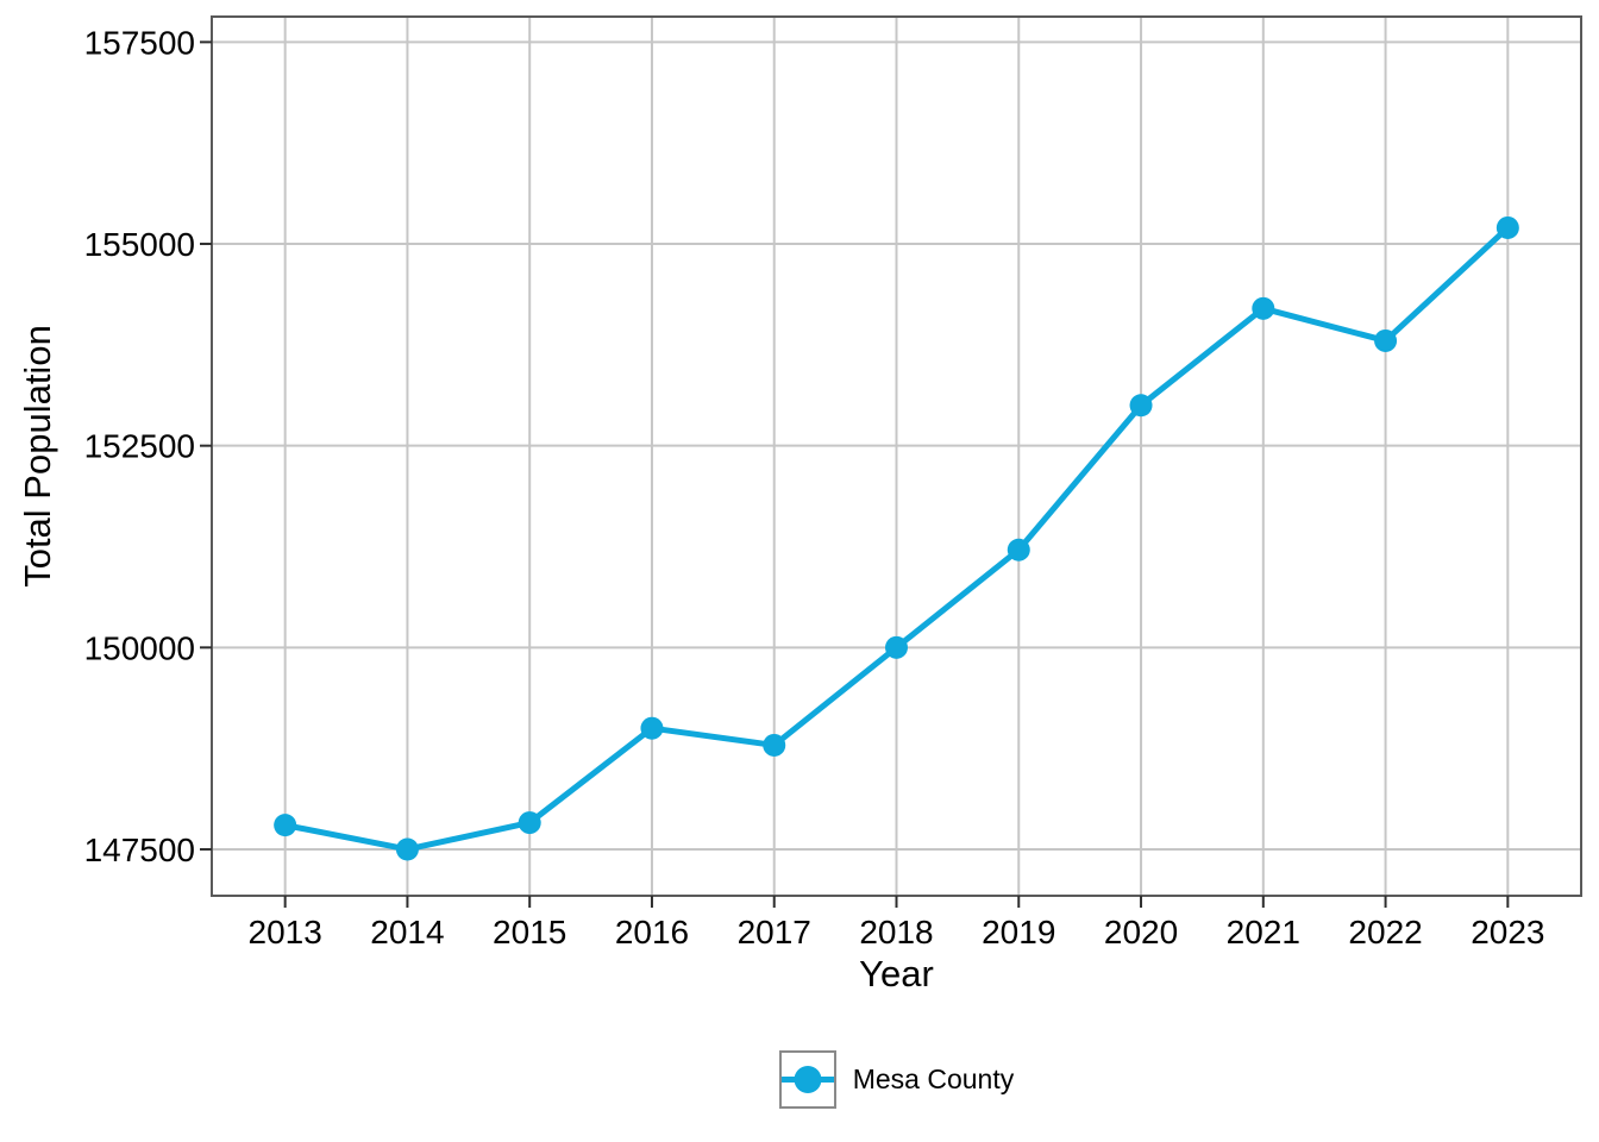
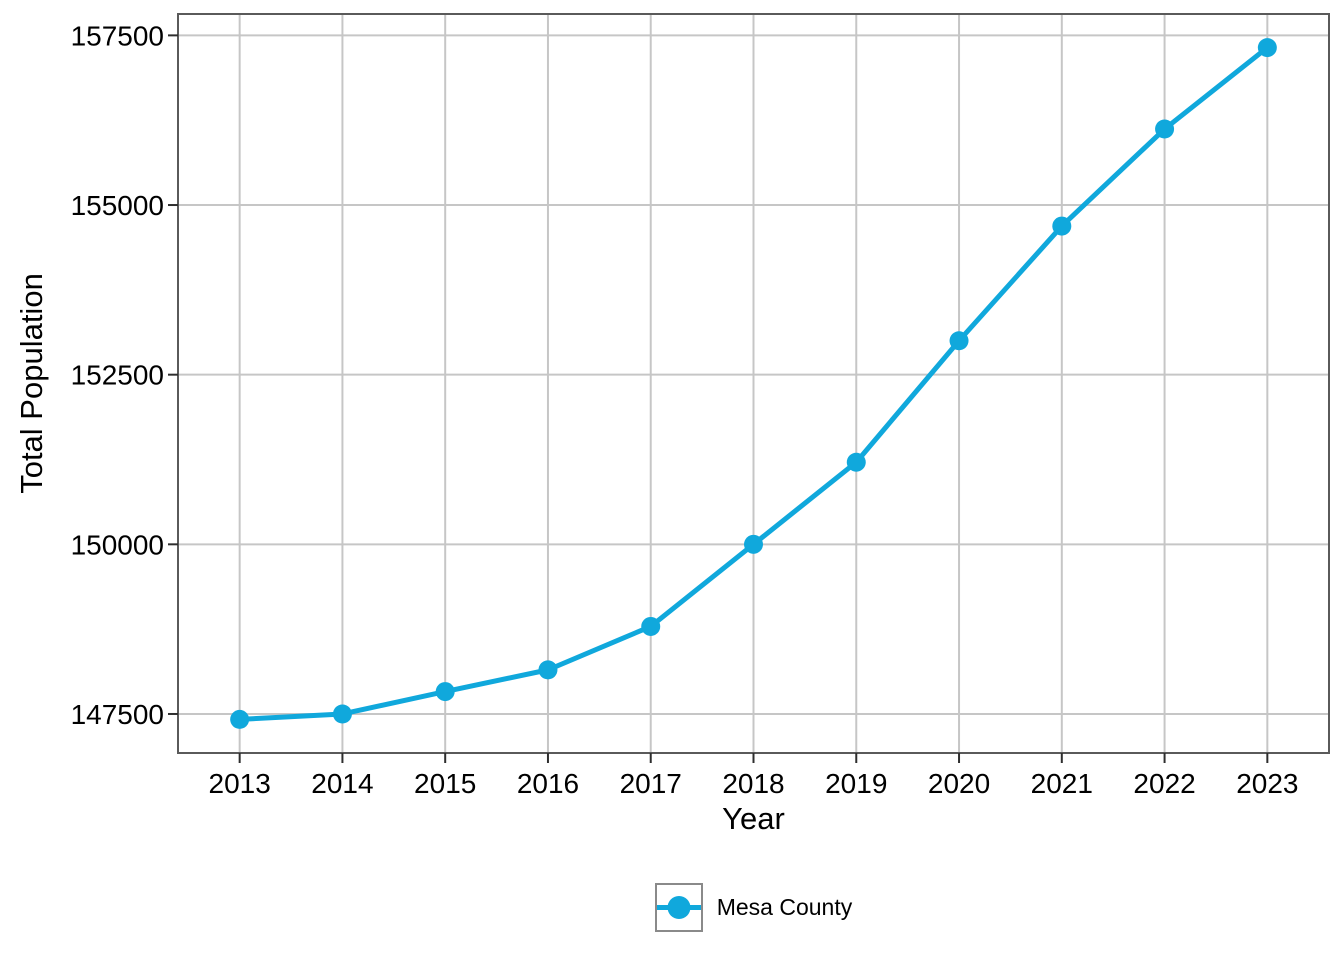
2013: 147800 -> 147400
2016: 149000 -> 148200
2021: 154200 -> 154700
2022: 153800 -> 156100
2023: 155200 -> 157300
